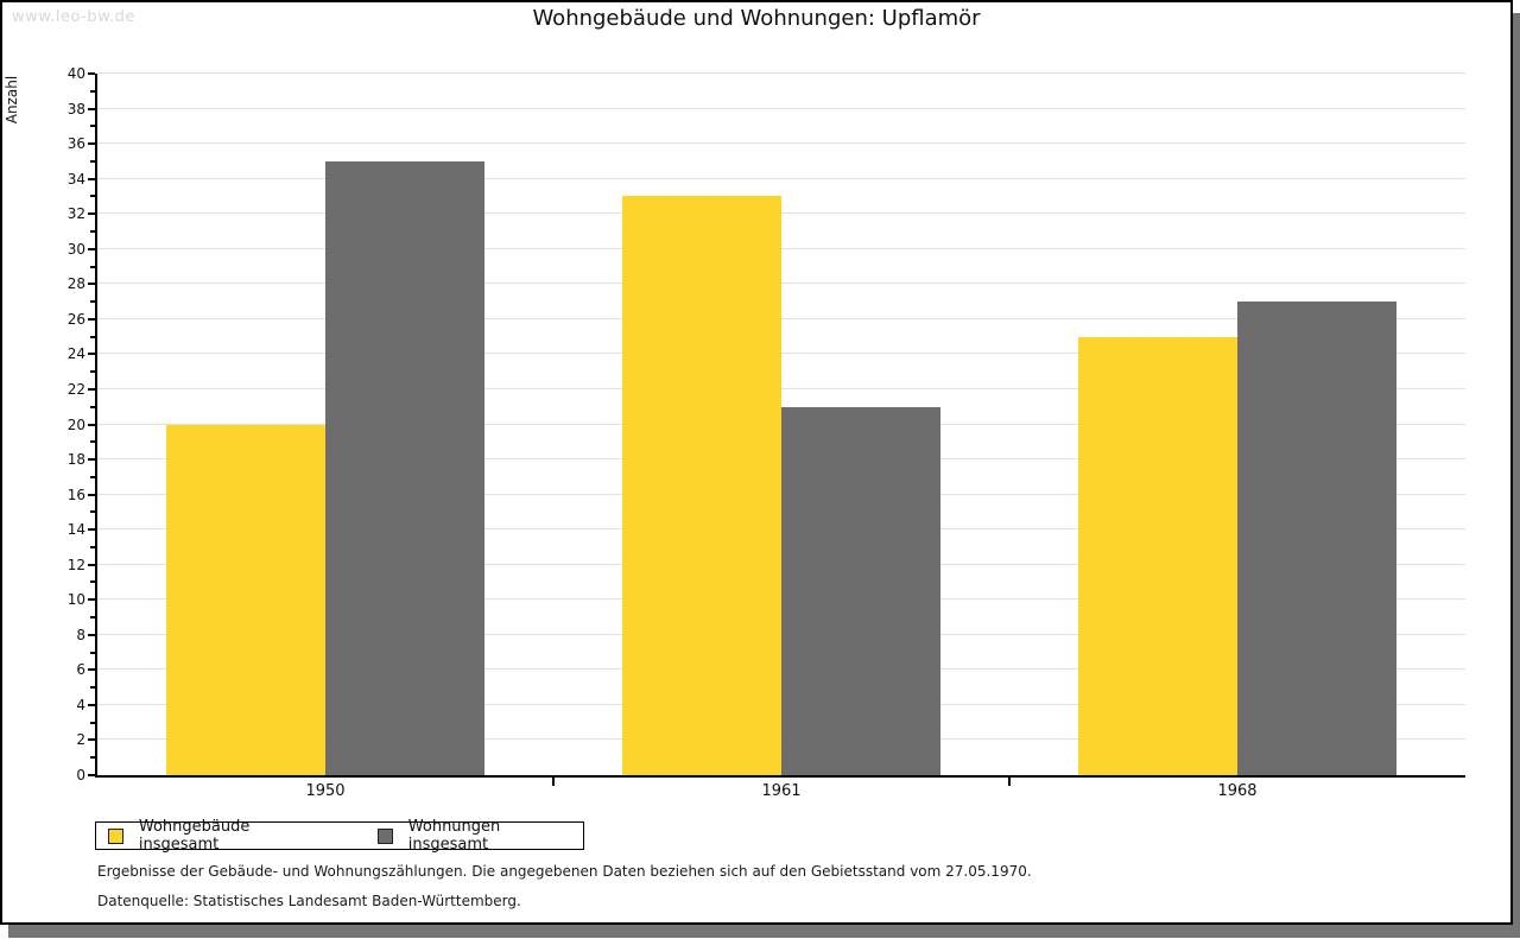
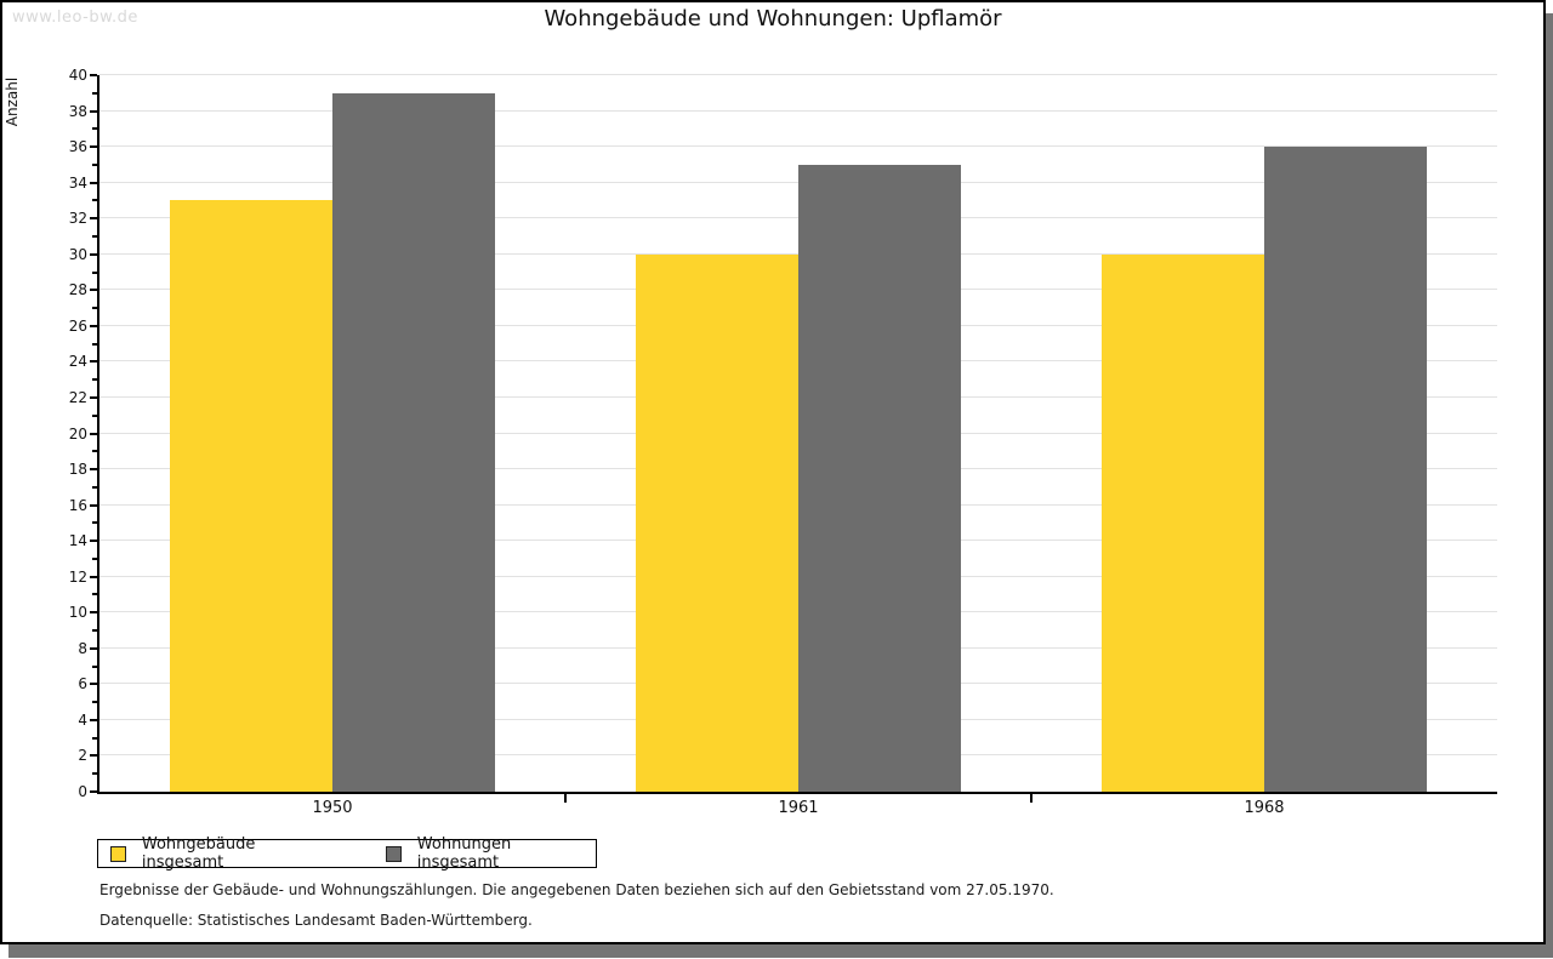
Wohngebäude insgesamt/1950: 20 -> 33
Wohnungen insgesamt/1950: 35 -> 39
Wohngebäude insgesamt/1961: 33 -> 30
Wohnungen insgesamt/1961: 21 -> 35
Wohngebäude insgesamt/1968: 25 -> 30
Wohnungen insgesamt/1968: 27 -> 36
